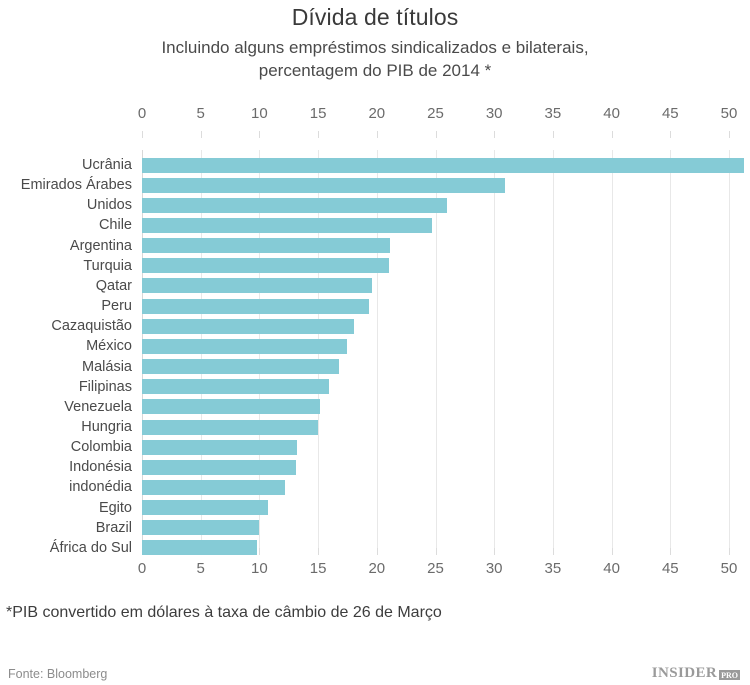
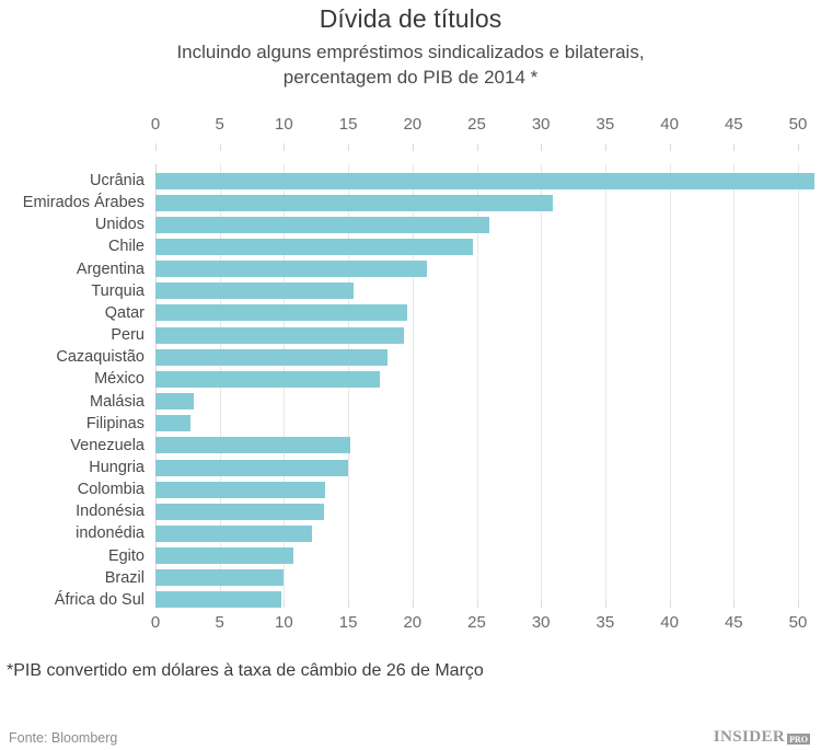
Turquia: 21.0 -> 15.4
Malásia: 16.8 -> 3.0
Filipinas: 15.9 -> 2.7
